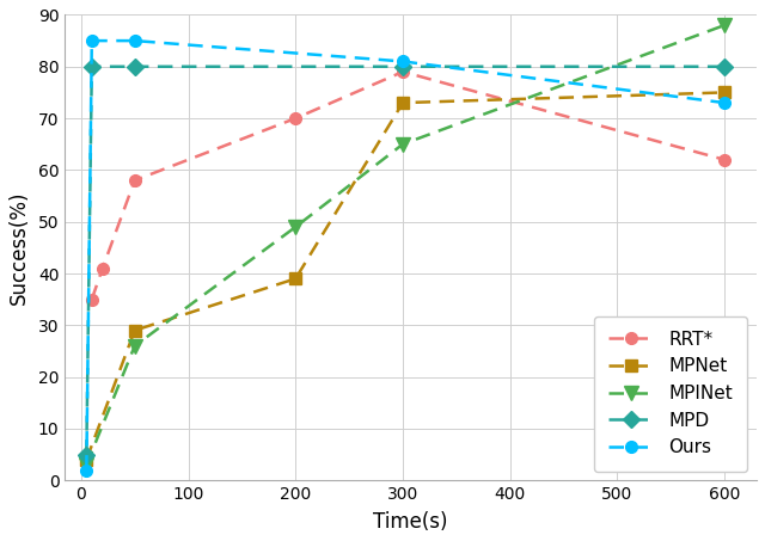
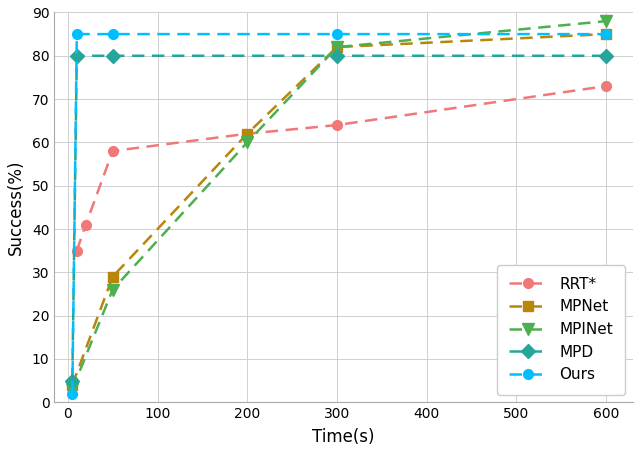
RRT*/200: 70 -> 62
MPNet/200: 39 -> 62
MPINet/200: 49 -> 60
RRT*/300: 79 -> 64
MPNet/300: 73 -> 82
MPINet/300: 65 -> 82
Ours/300: 81 -> 85
RRT*/600: 62 -> 73
MPNet/600: 75 -> 85
Ours/600: 73 -> 85
